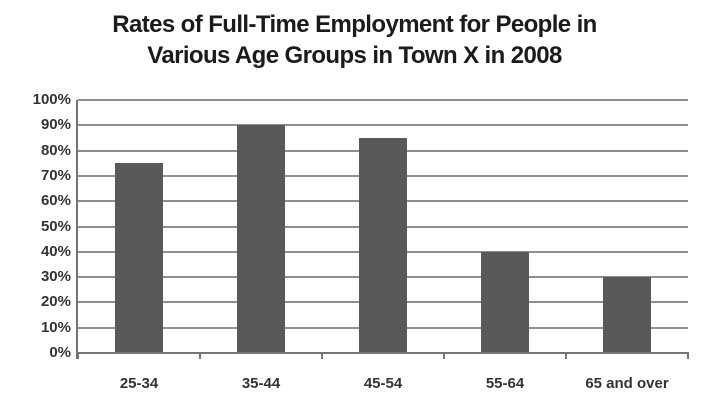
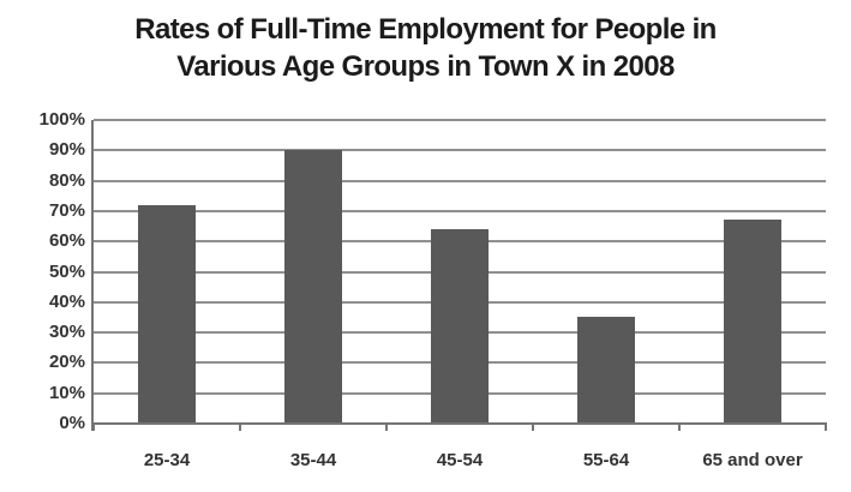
25-34: 75% -> 72%
45-54: 85% -> 64%
55-64: 40% -> 35%
65 and over: 30% -> 67%
